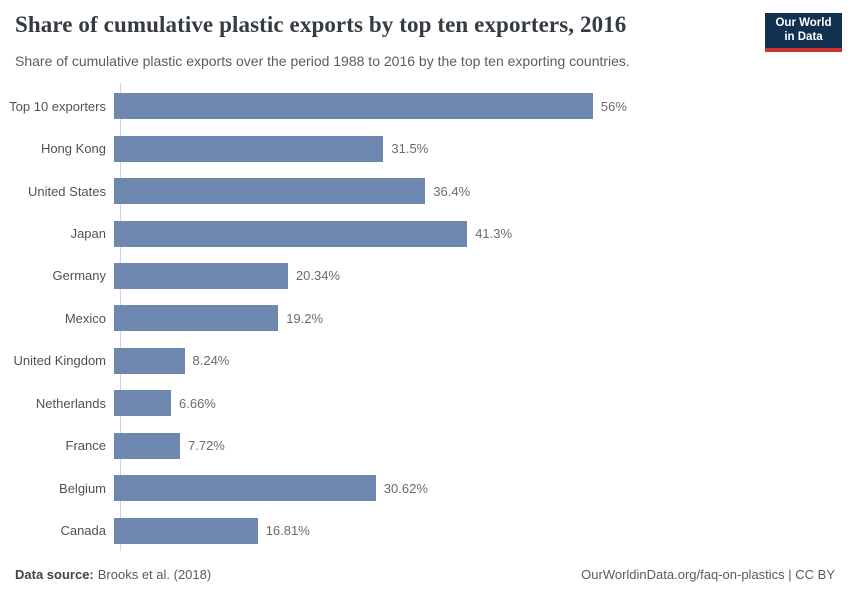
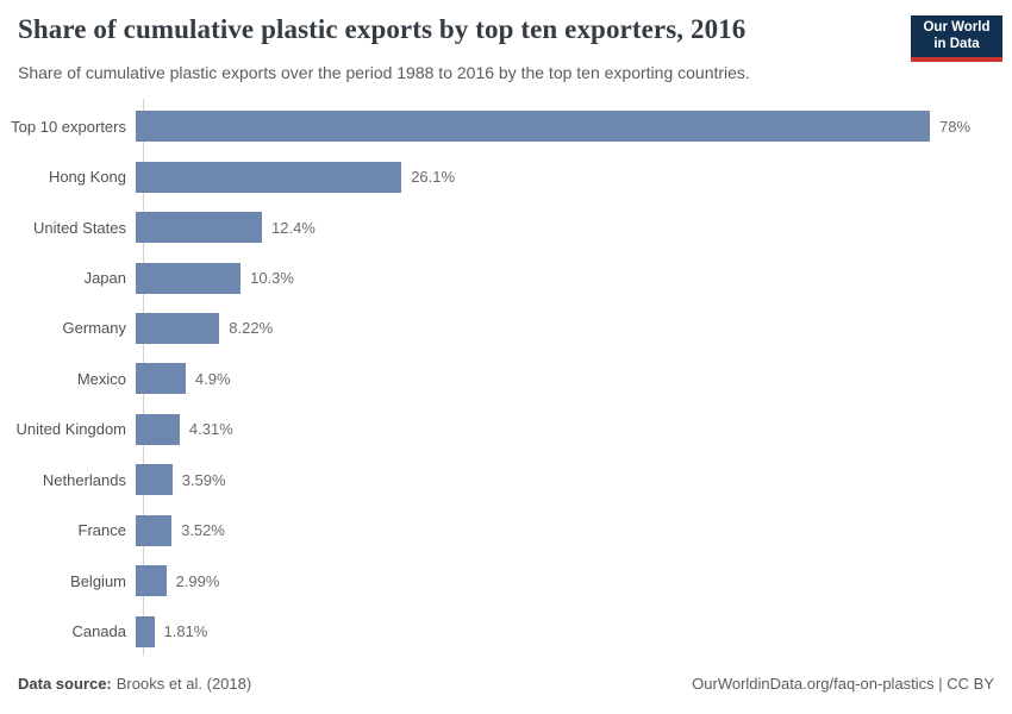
Top 10 exporters: 56% -> 78%
Hong Kong: 31.5% -> 26.1%
United States: 36.4% -> 12.4%
Japan: 41.3% -> 10.3%
Germany: 20.34% -> 8.22%
Mexico: 19.2% -> 4.9%
United Kingdom: 8.24% -> 4.31%
Netherlands: 6.66% -> 3.59%
France: 7.72% -> 3.52%
Belgium: 30.62% -> 2.99%
Canada: 16.81% -> 1.81%
